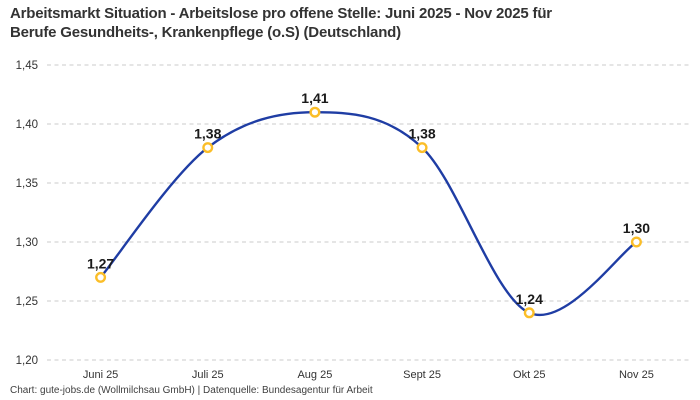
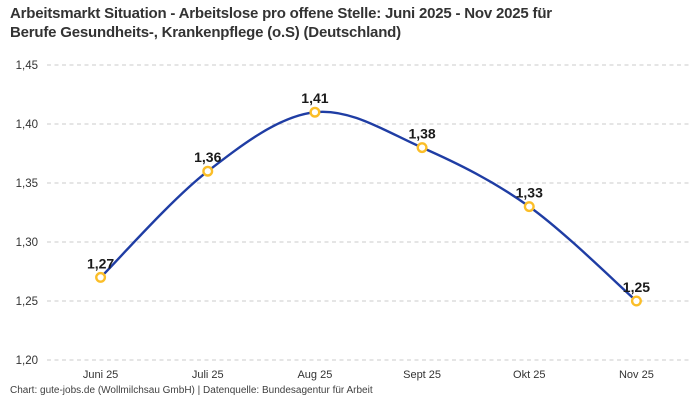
Juli 25: 1,38 -> 1,36
Okt 25: 1,24 -> 1,33
Nov 25: 1,30 -> 1,25
